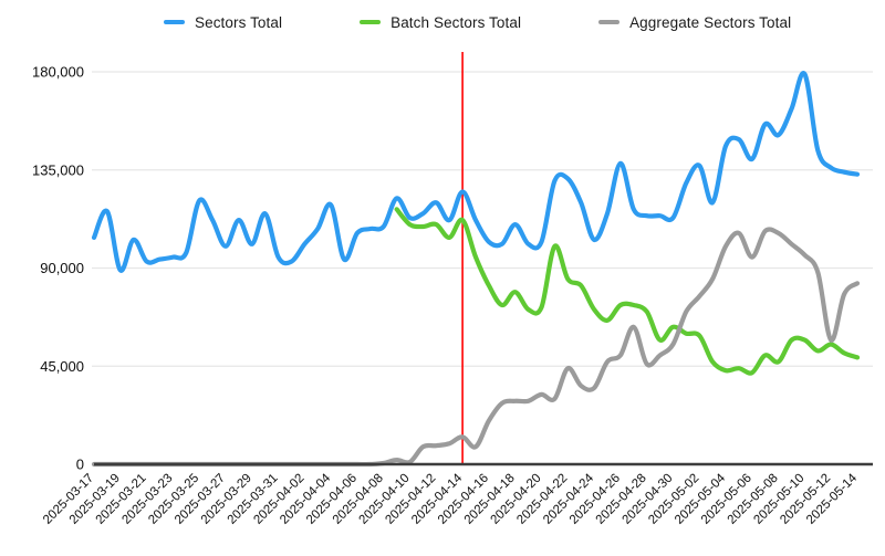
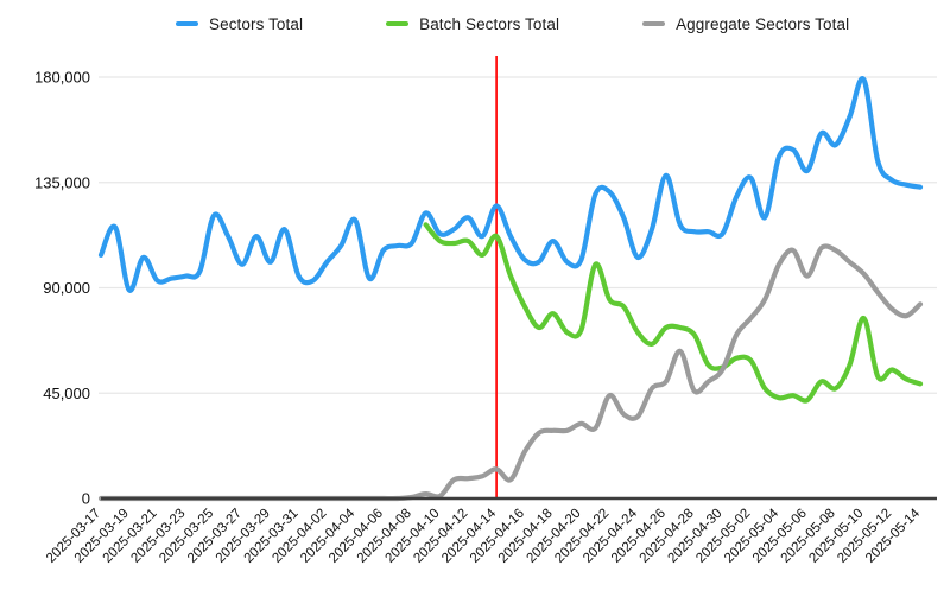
Batch Sectors Total/2025-04-30: 63000 -> 56000
Batch Sectors Total/2025-05-10: 57000 -> 77000
Aggregate Sectors Total/2025-05-12: 57000 -> 81000
